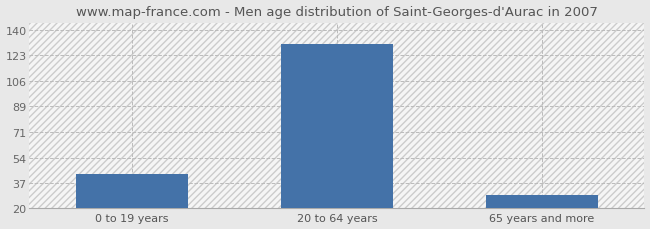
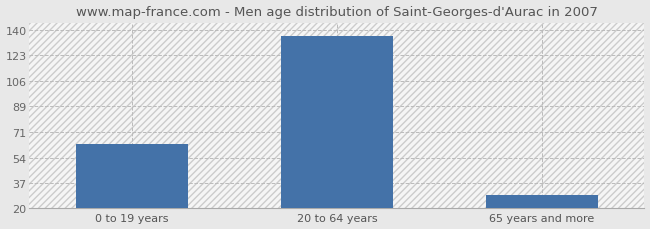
0 to 19 years: 43 -> 63
20 to 64 years: 131 -> 136
